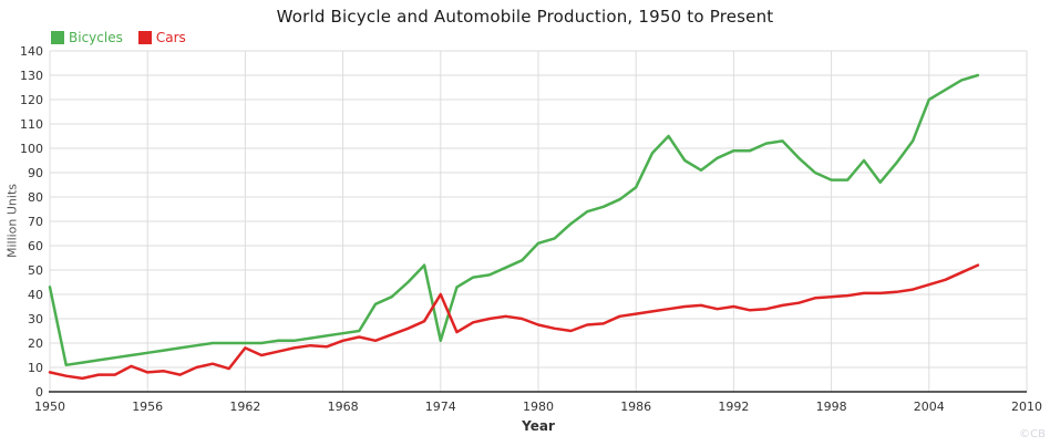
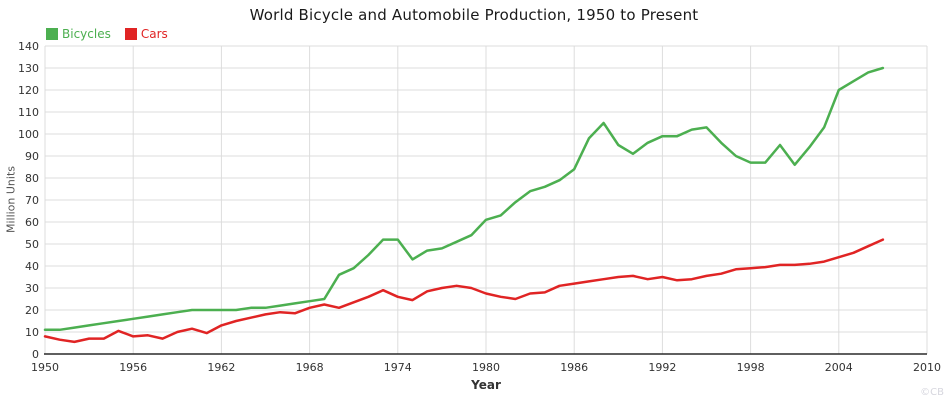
Bicycles/1950: 43 -> 11
Cars/1962: 18 -> 13
Bicycles/1974: 21 -> 52
Cars/1974: 40 -> 26
